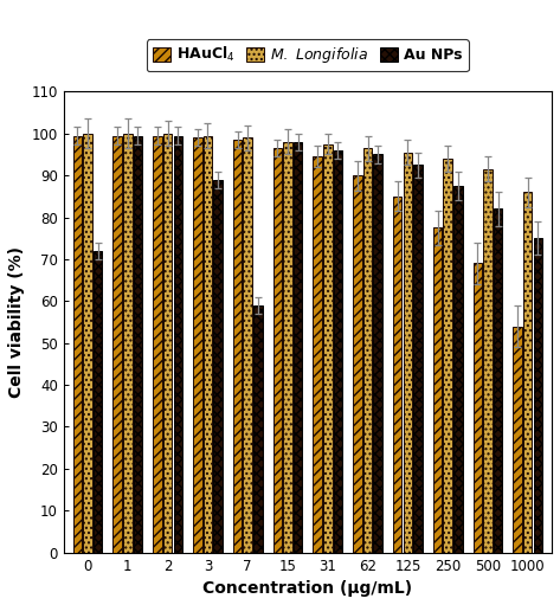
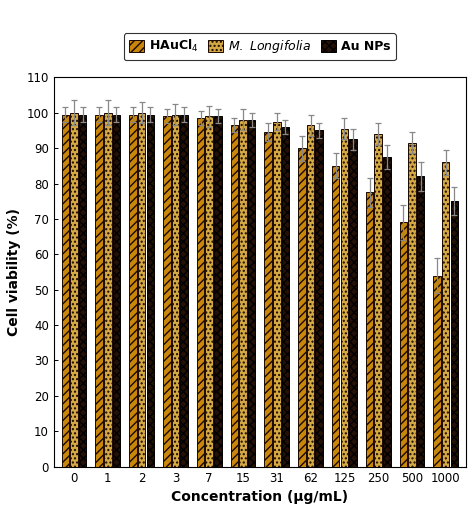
Au NPs/0: 72.0 -> 99.5
Au NPs/3: 89.0 -> 99.5
Au NPs/7: 59.0 -> 99.0
